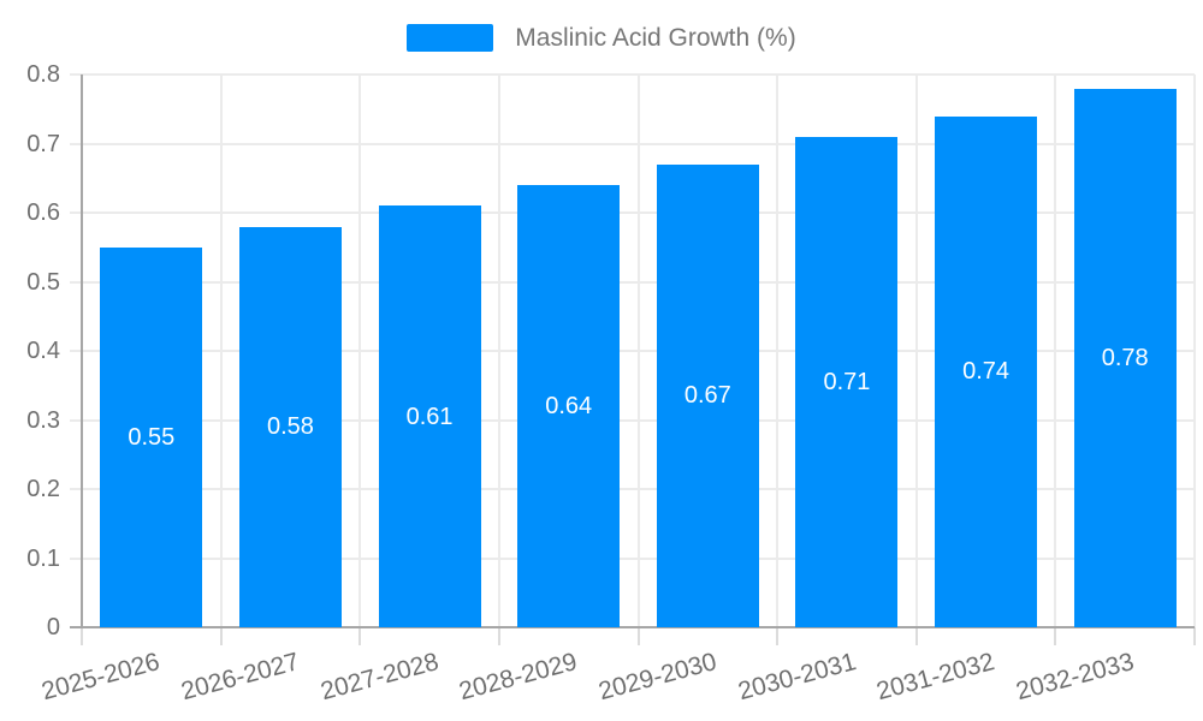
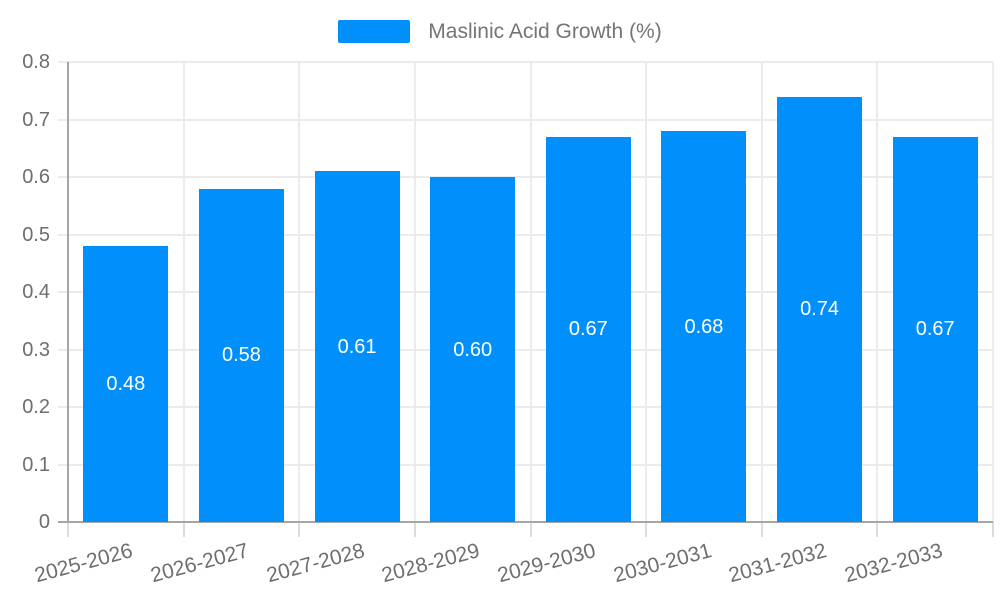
2025-2026: 0.55 -> 0.48
2028-2029: 0.64 -> 0.60
2030-2031: 0.71 -> 0.68
2032-2033: 0.78 -> 0.67
